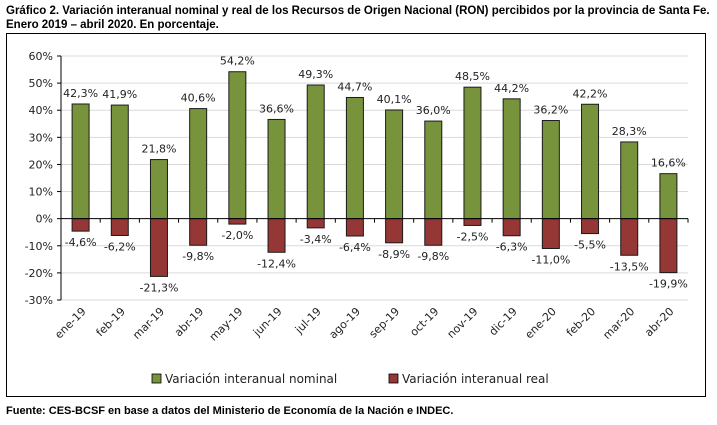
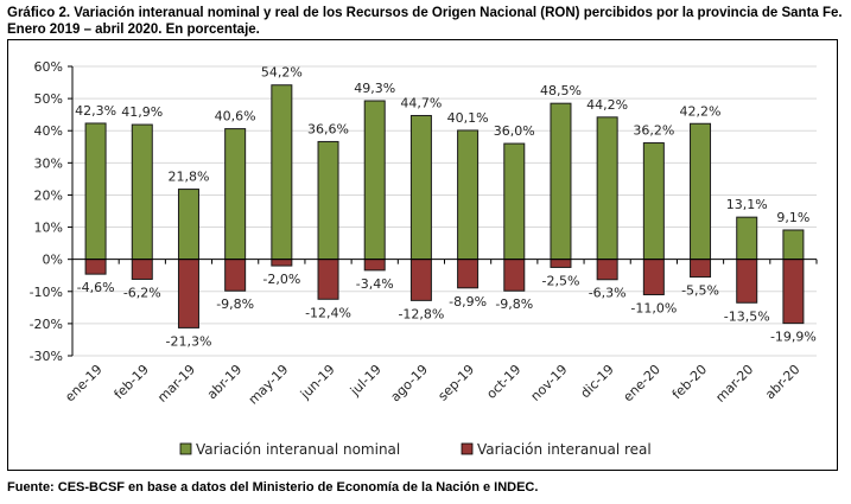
Variación interanual real/ago-19: -6,4% -> -12,8%
Variación interanual nominal/mar-20: 28,3% -> 13,1%
Variación interanual nominal/abr-20: 16,6% -> 9,1%
